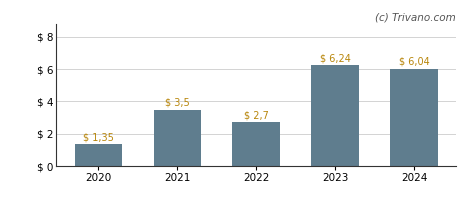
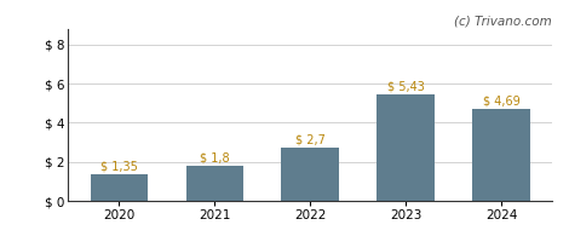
2021: 3,5 -> 1,8
2023: 6,24 -> 5,43
2024: 6,04 -> 4,69
